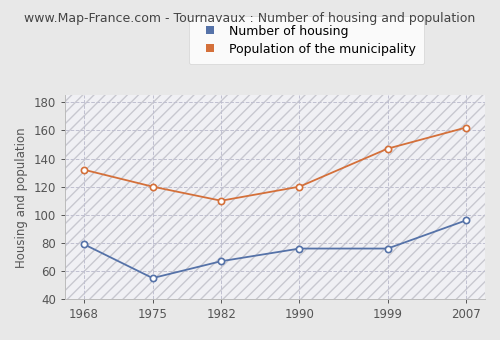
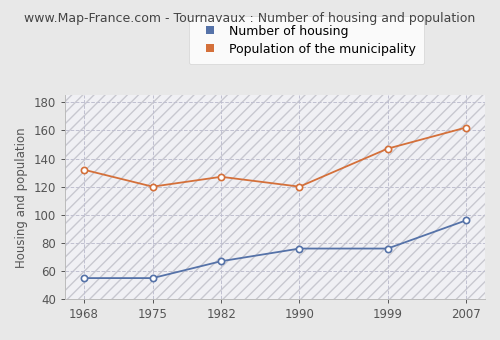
Number of housing/1968: 79 -> 55
Population of the municipality/1982: 110 -> 127
